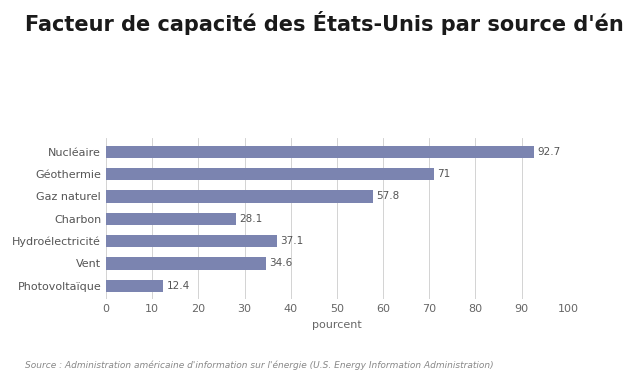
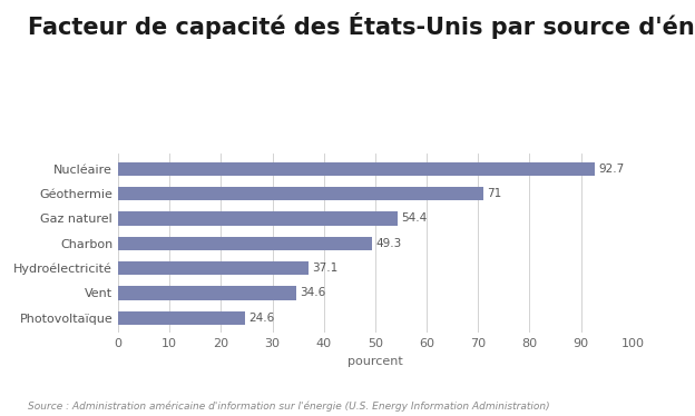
Gaz naturel: 57.8 -> 54.4
Charbon: 28.1 -> 49.3
Photovoltaïque: 12.4 -> 24.6
